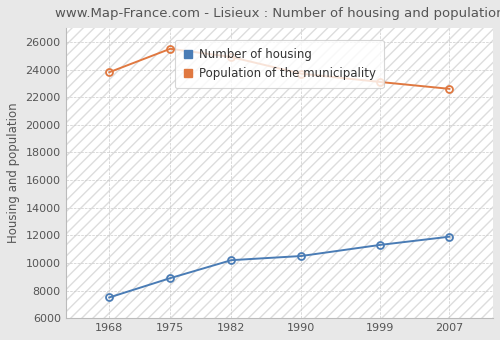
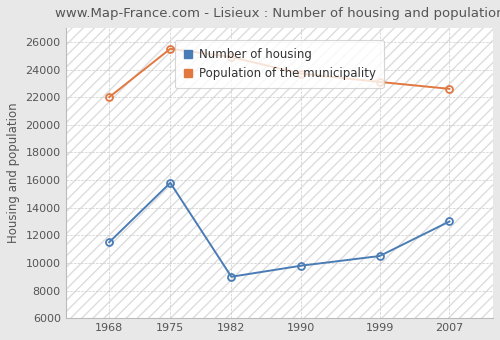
Number of housing/1968: 7500 -> 11500
Population of the municipality/1968: 23800 -> 22000
Number of housing/1975: 8900 -> 15800
Number of housing/1982: 10200 -> 9000
Number of housing/1990: 10500 -> 9800
Number of housing/1999: 11300 -> 10500
Number of housing/2007: 11900 -> 13000
